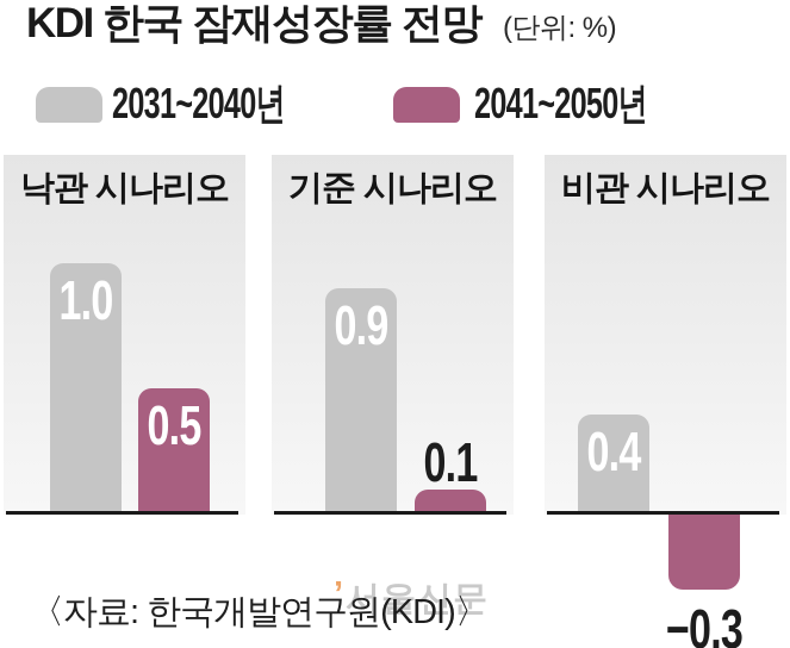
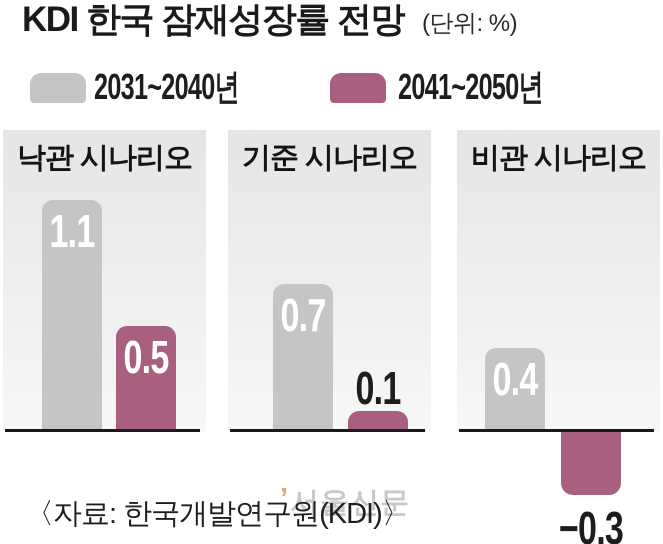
2031~2040년/낙관 시나리오: 1.0 -> 1.1
2031~2040년/기준 시나리오: 0.9 -> 0.7
